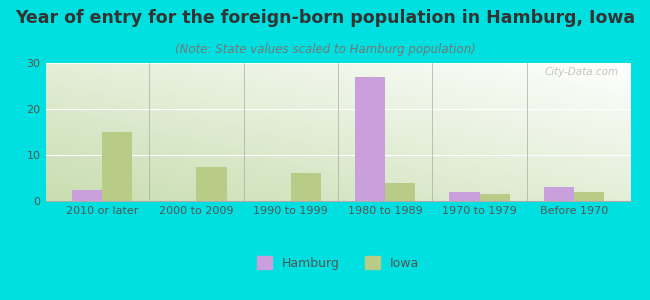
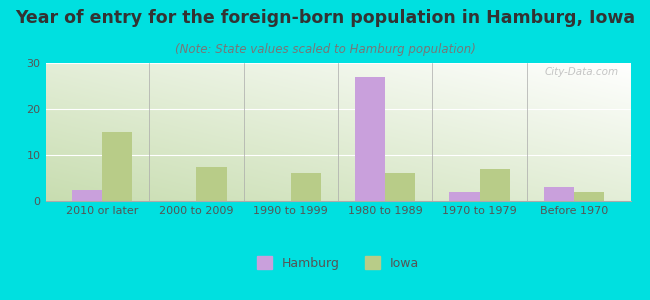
Iowa/1980 to 1989: 4.0 -> 6.0
Iowa/1970 to 1979: 1.5 -> 7.0
